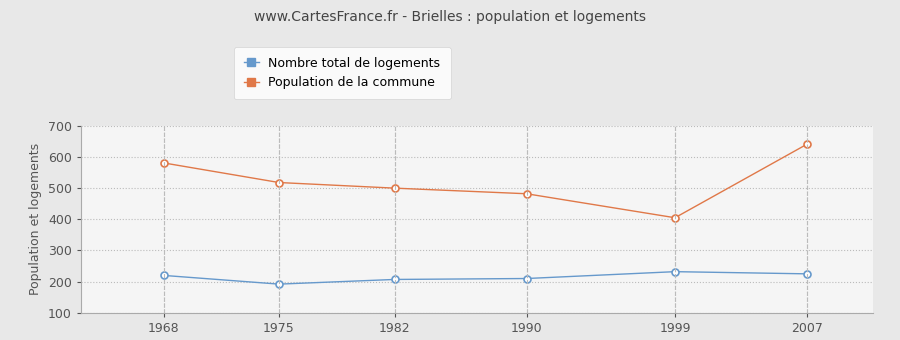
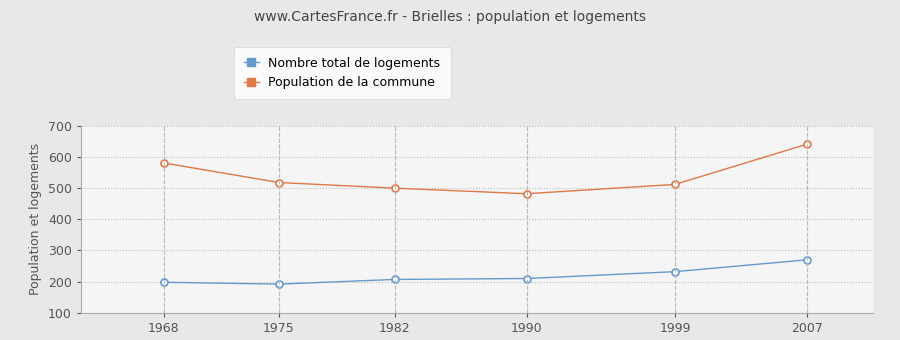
Nombre total de logements/1968: 220 -> 198
Population de la commune/1999: 405 -> 512
Nombre total de logements/2007: 225 -> 270
